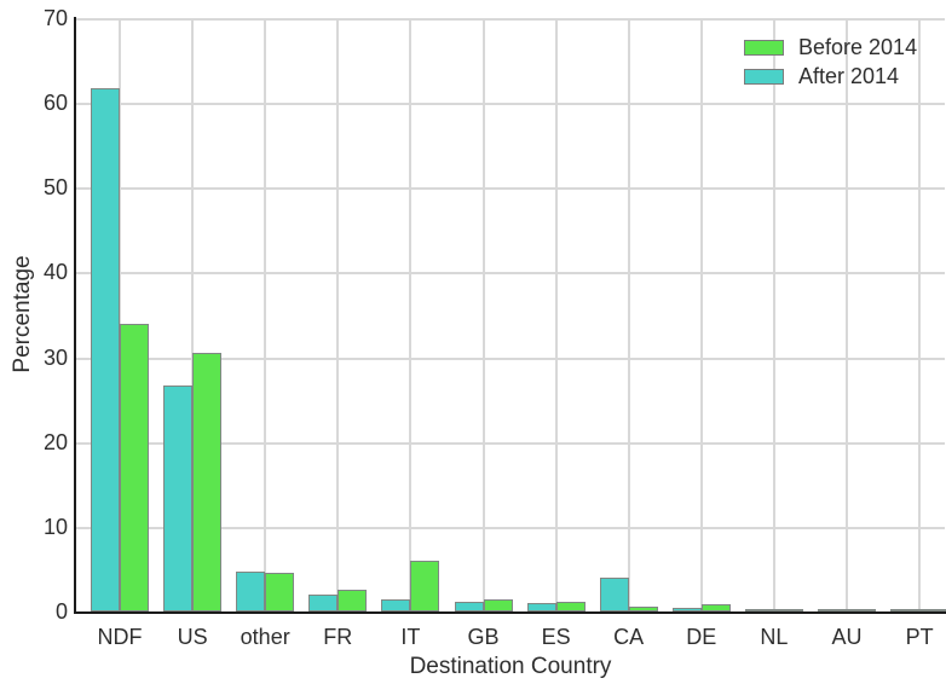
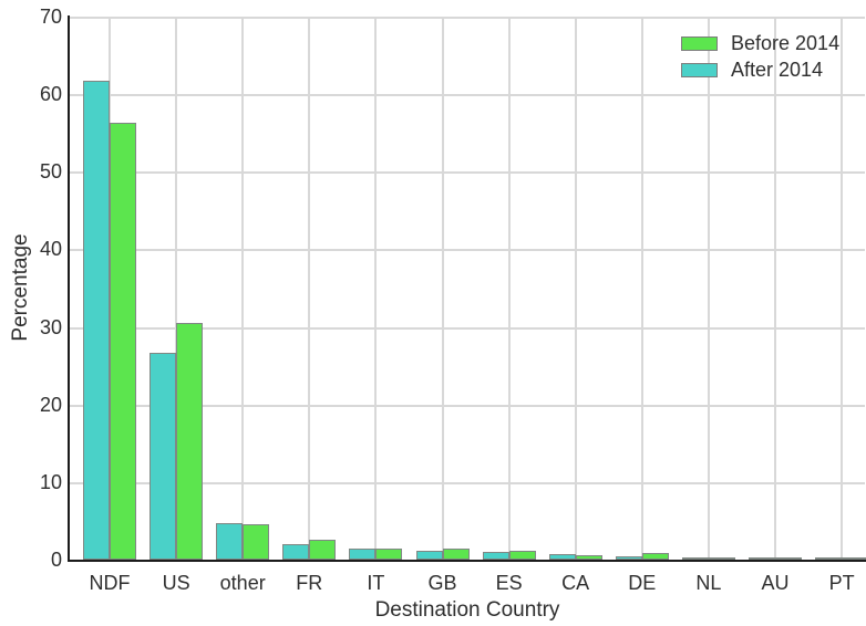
Before 2014/NDF: 34 -> 56
Before 2014/IT: 6 -> 1
After 2014/CA: 4 -> 1
